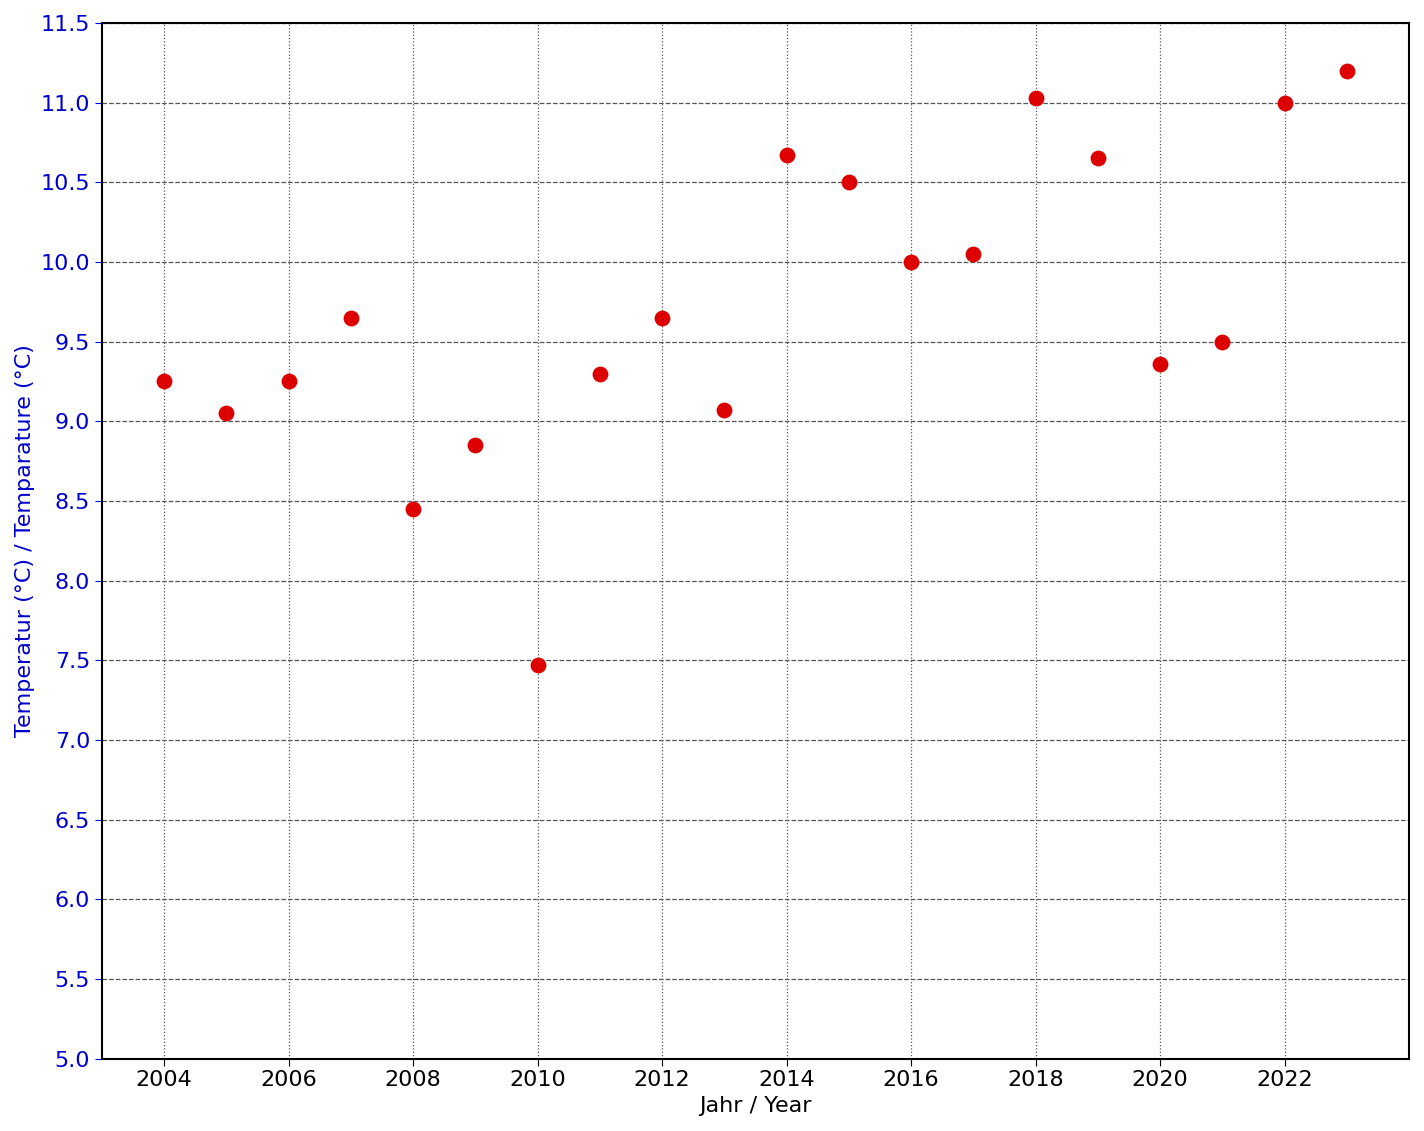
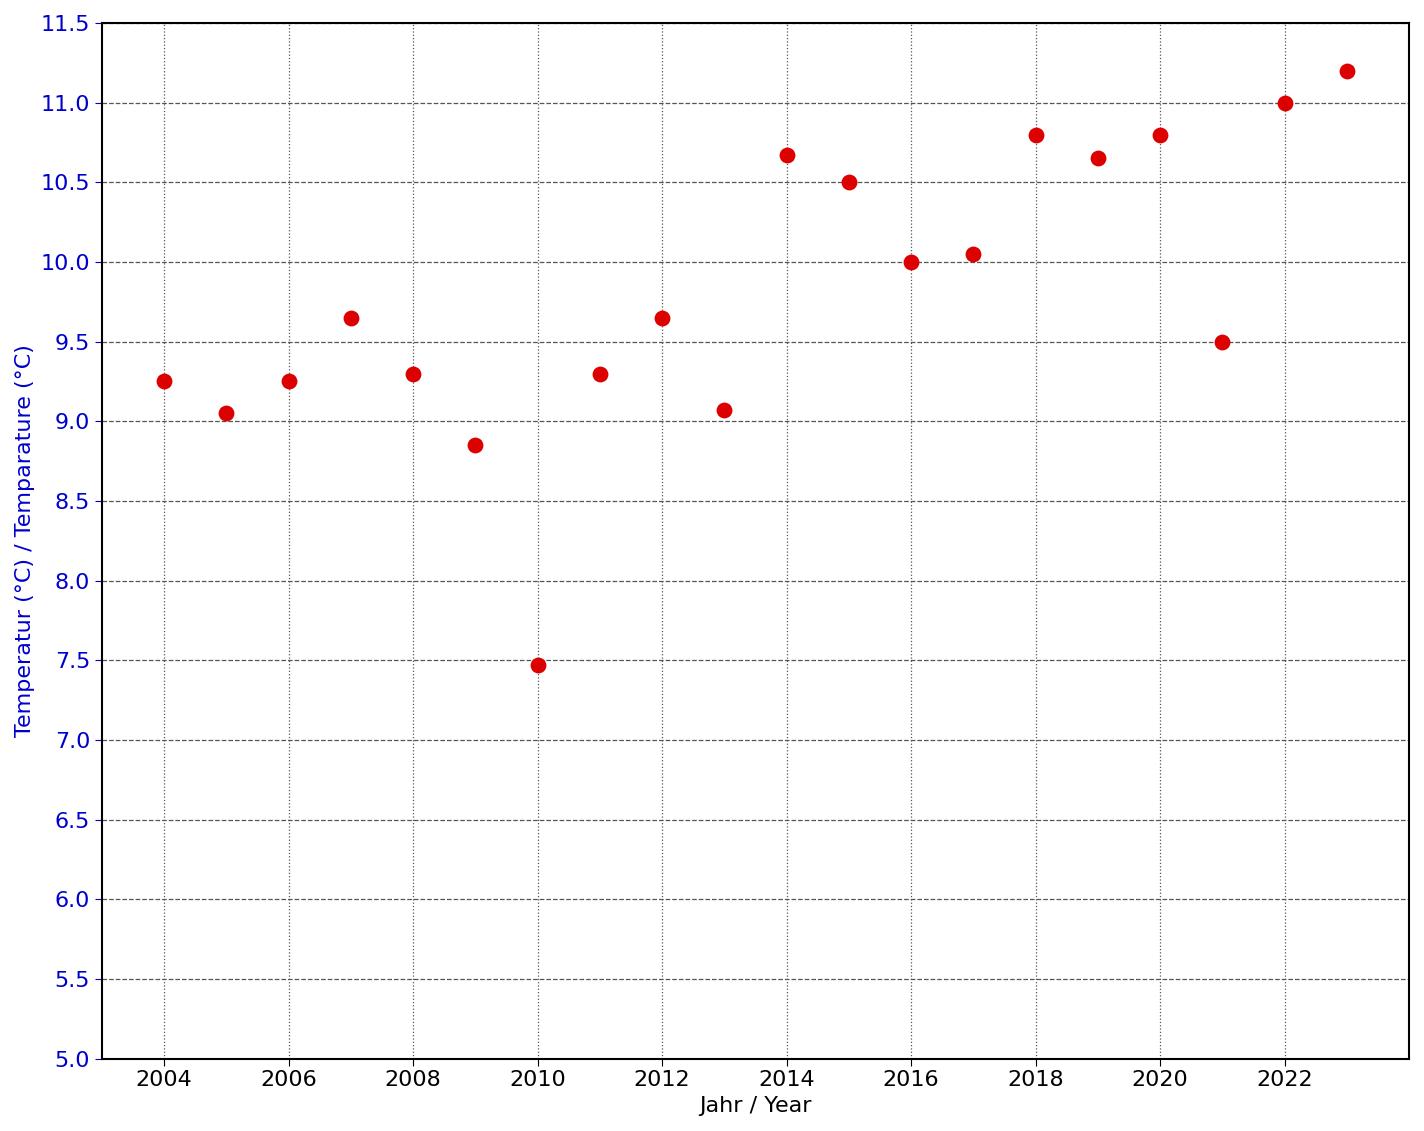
2008: 8.45 -> 9.30
2018: 11.03 -> 10.80
2020: 9.36 -> 10.80
